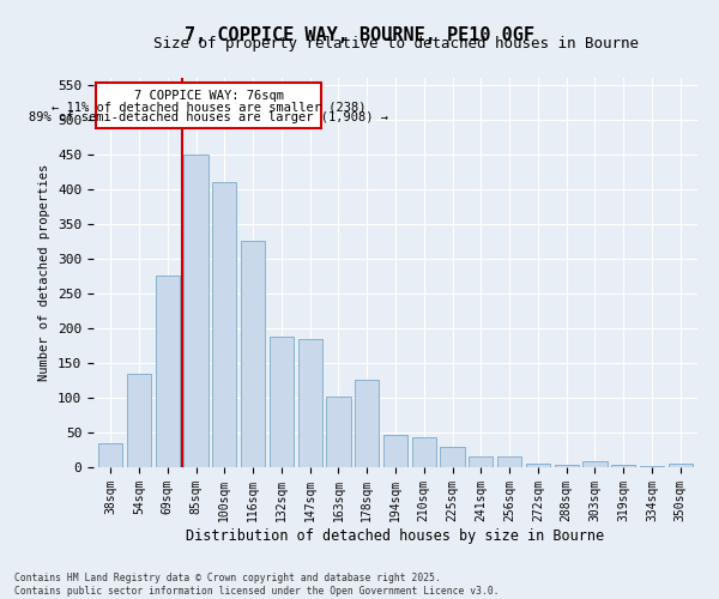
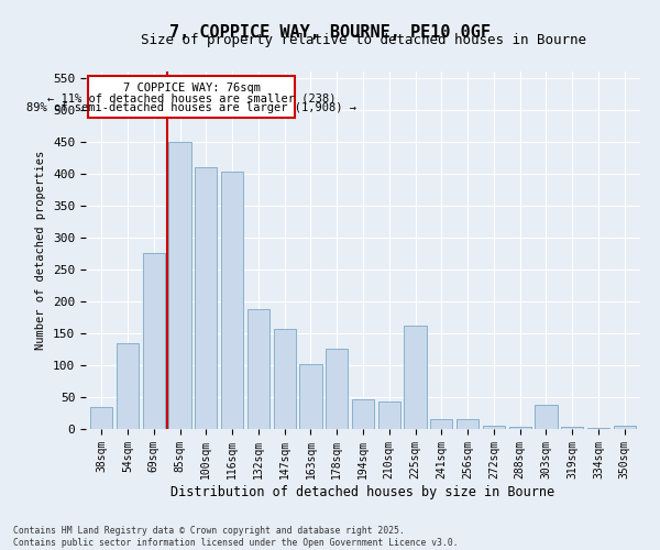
116sqm: 325 -> 404
147sqm: 185 -> 156
225sqm: 30 -> 162
303sqm: 9 -> 38
